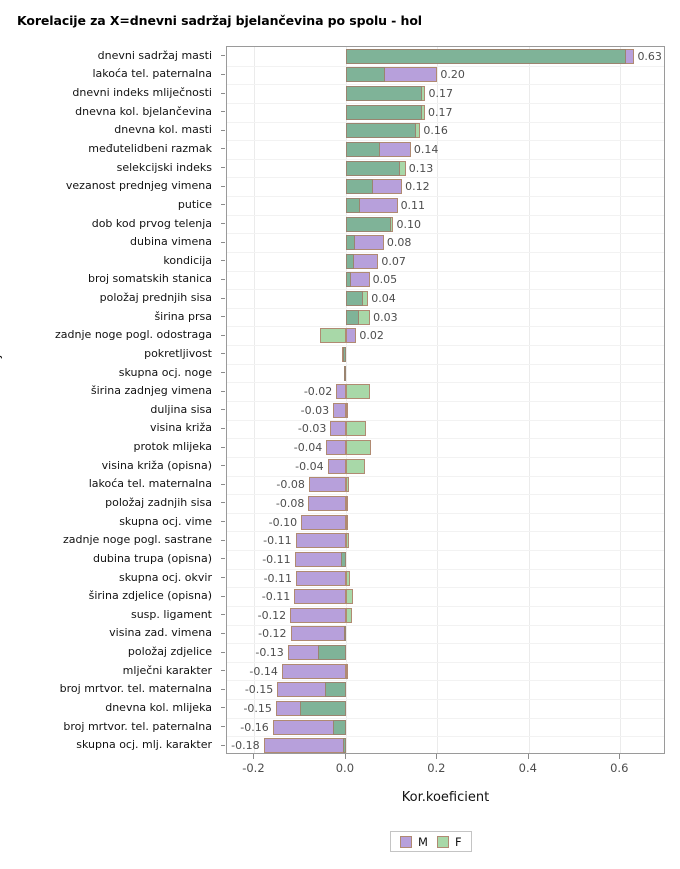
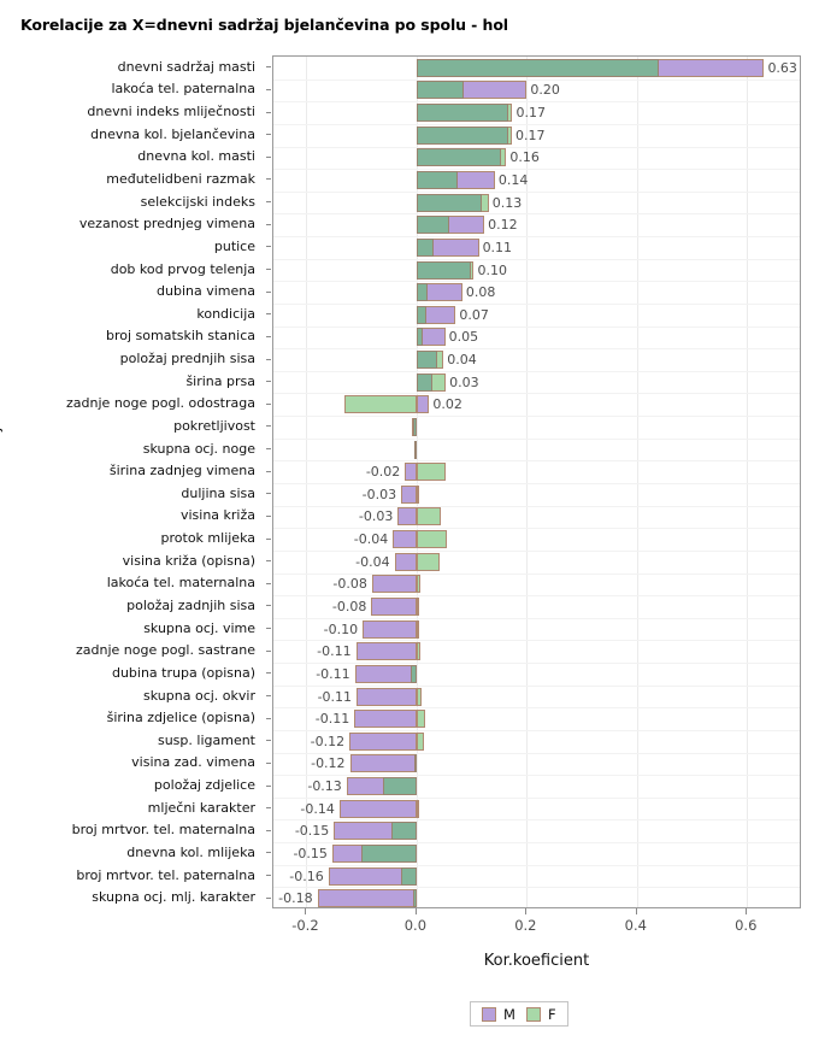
F/dnevni sadržaj masti: 0.61 -> 0.44
F/zadnje noge pogl. odostraga: -0.06 -> -0.13
